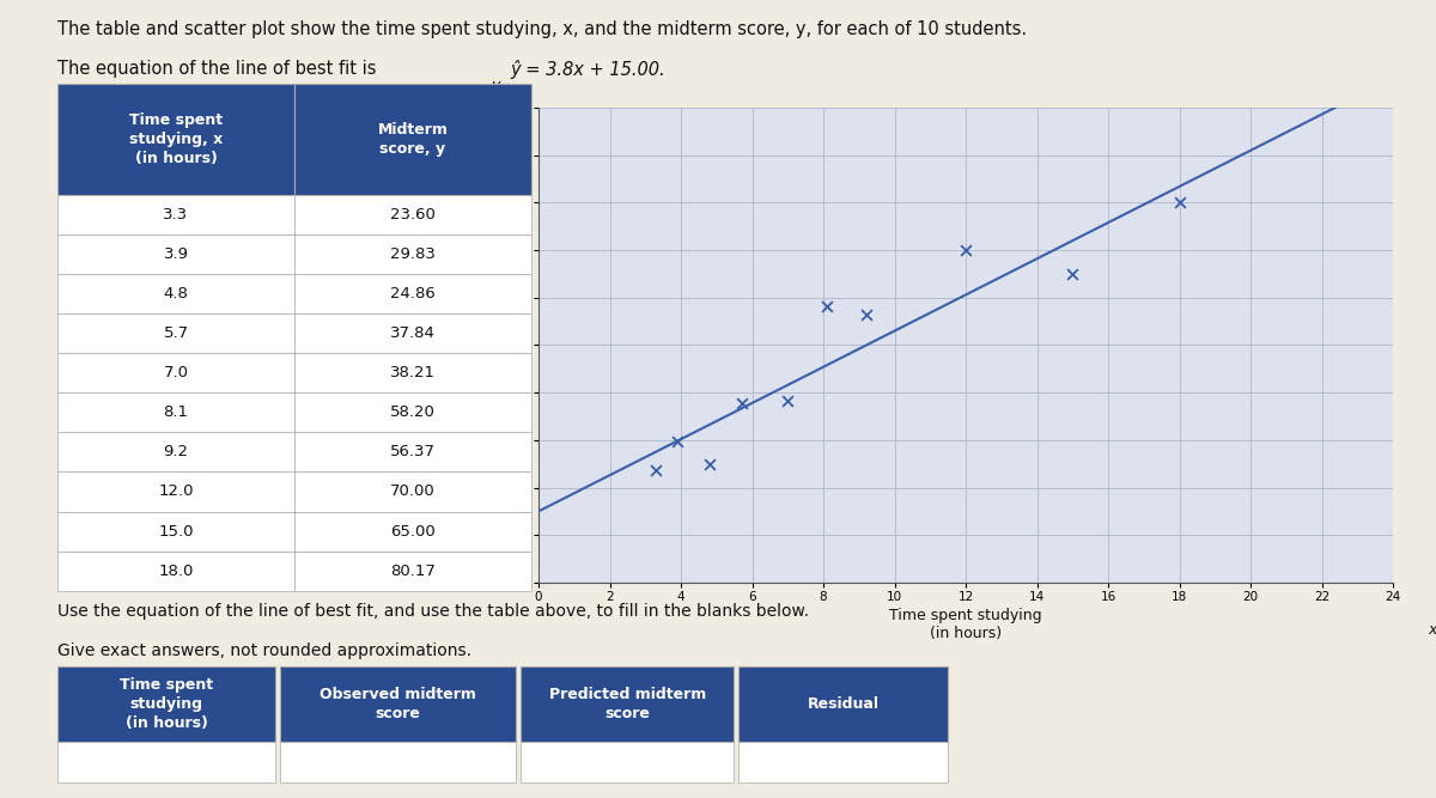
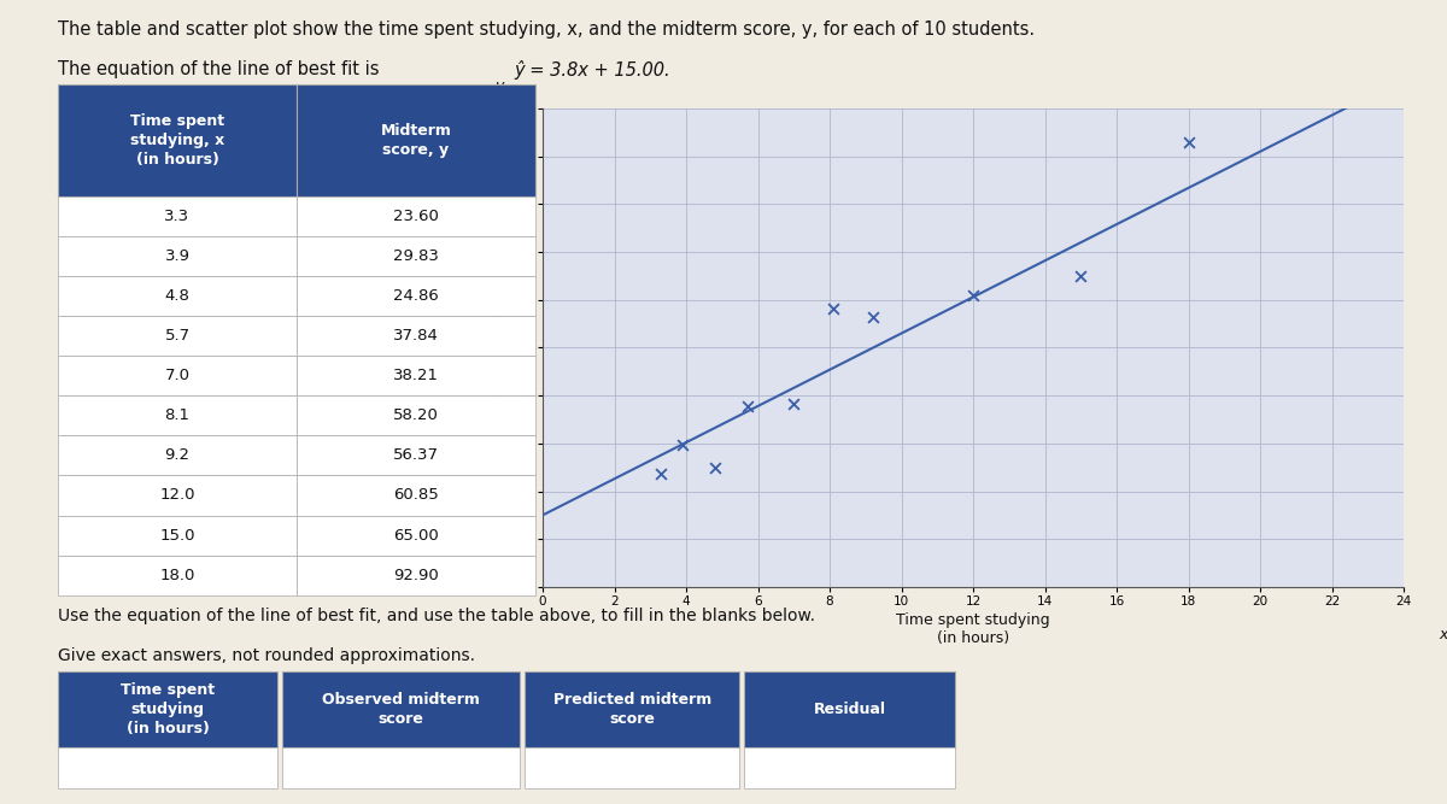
12: 70.00 -> 60.85
18: 80.17 -> 92.90
